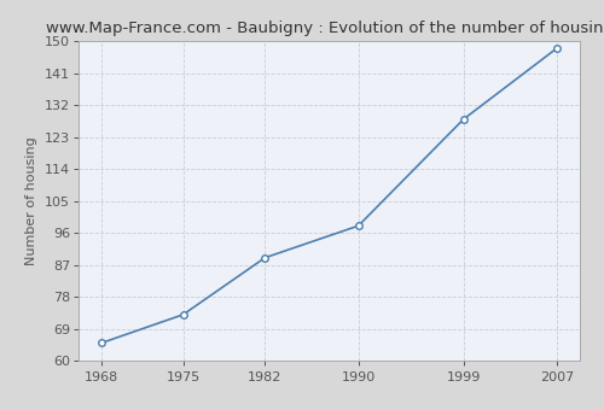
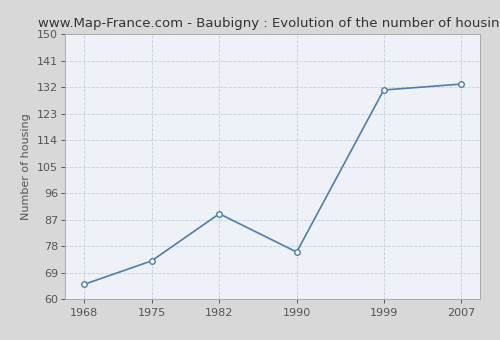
1990: 98 -> 76
1999: 128 -> 131
2007: 148 -> 133
